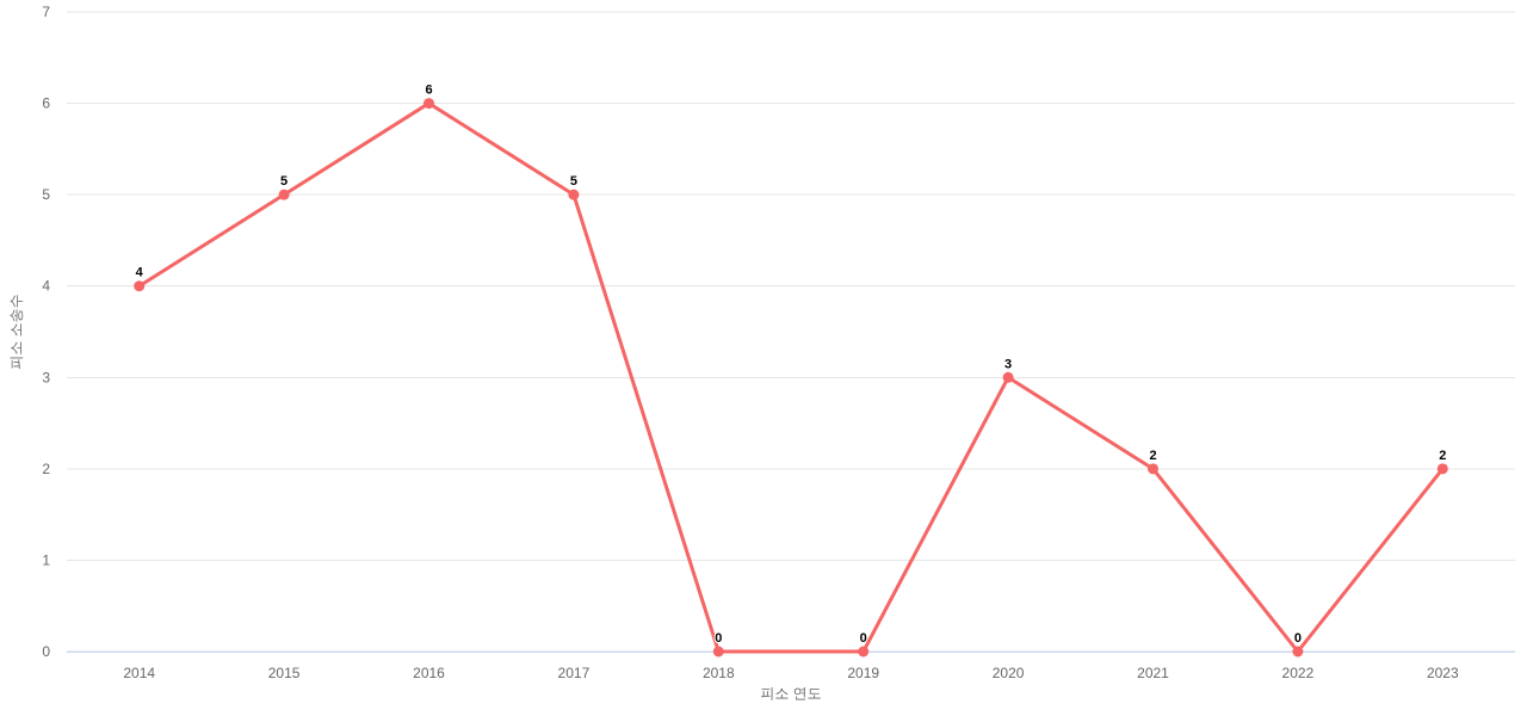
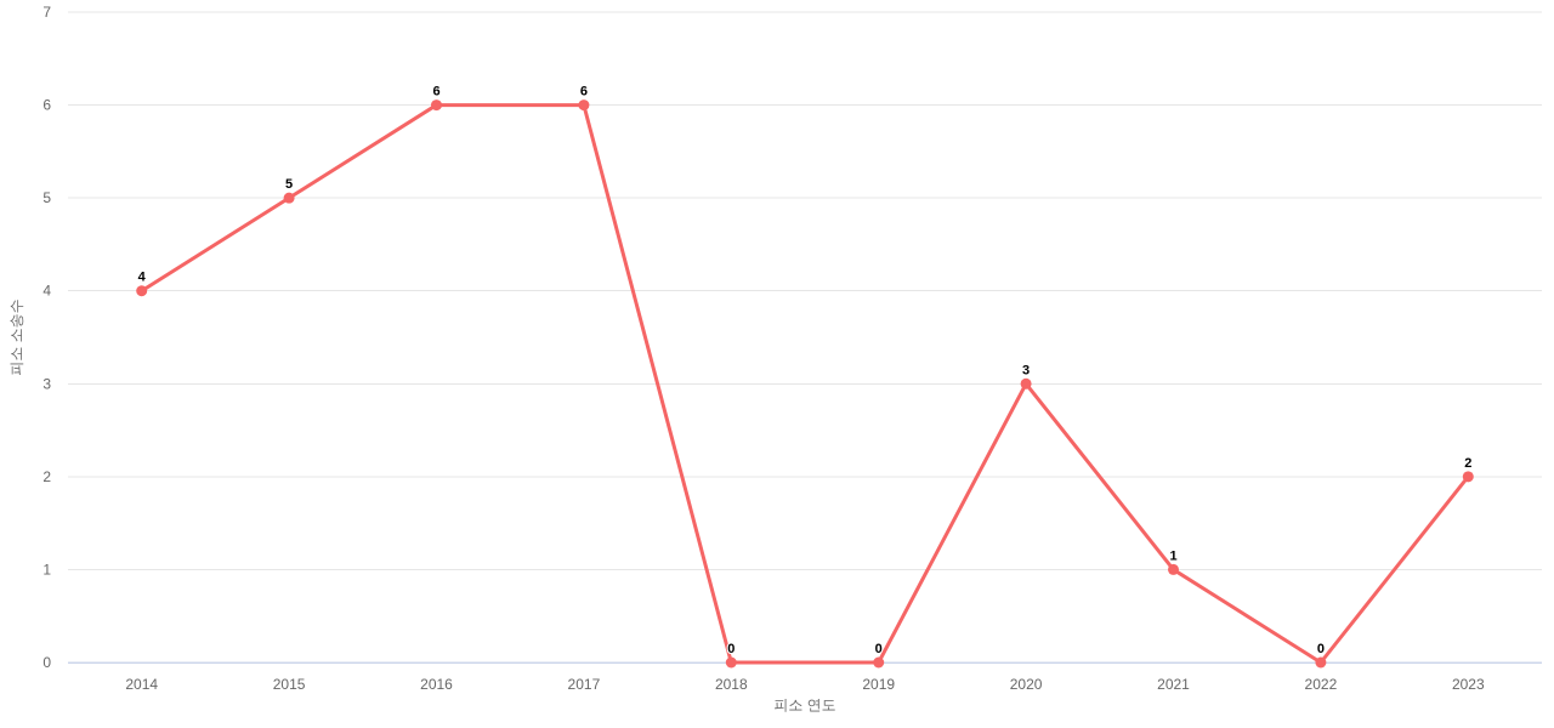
2017: 5 -> 6
2021: 2 -> 1
